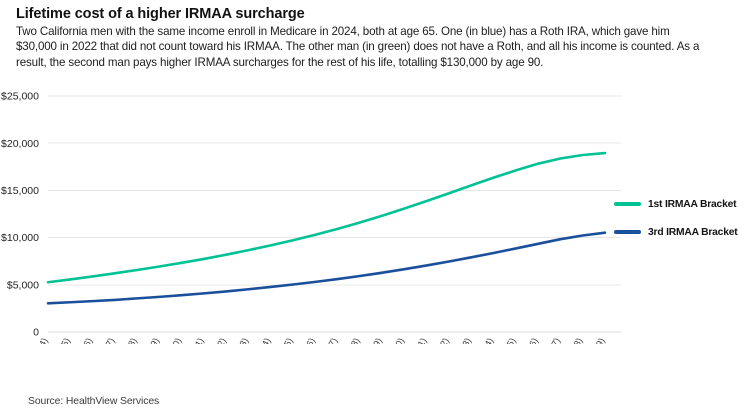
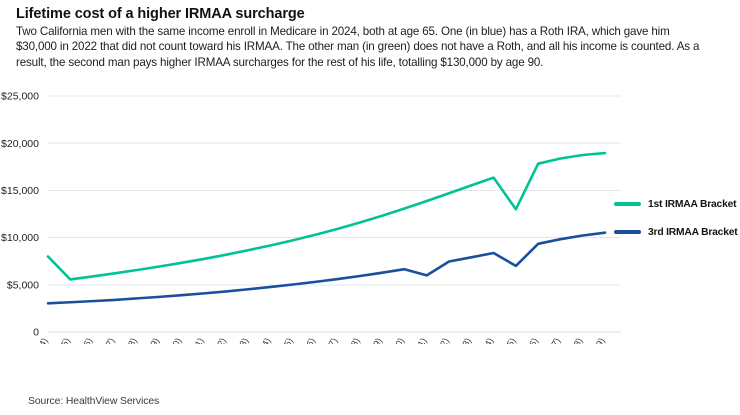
1st IRMAA Bracket/Age 65 (2024): $5000 -> $8000
3rd IRMAA Bracket/Age 82 (2041): $7000 -> $6000
1st IRMAA Bracket/Age 86 (2045): $17000 -> $13000
3rd IRMAA Bracket/Age 86 (2045): $9000 -> $7000
